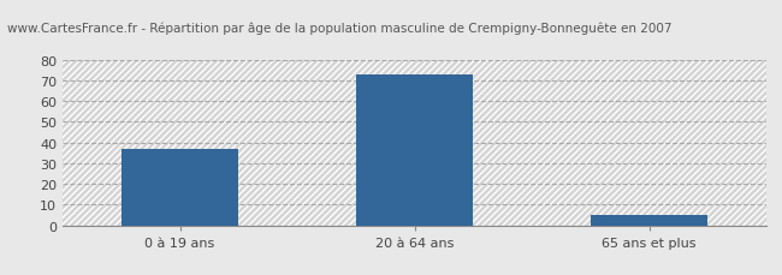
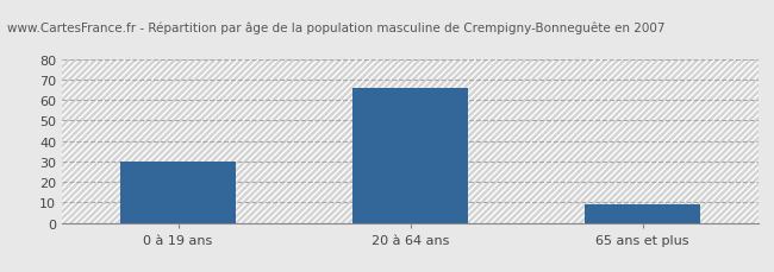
0 à 19 ans: 37 -> 30
20 à 64 ans: 73 -> 66
65 ans et plus: 5 -> 9
